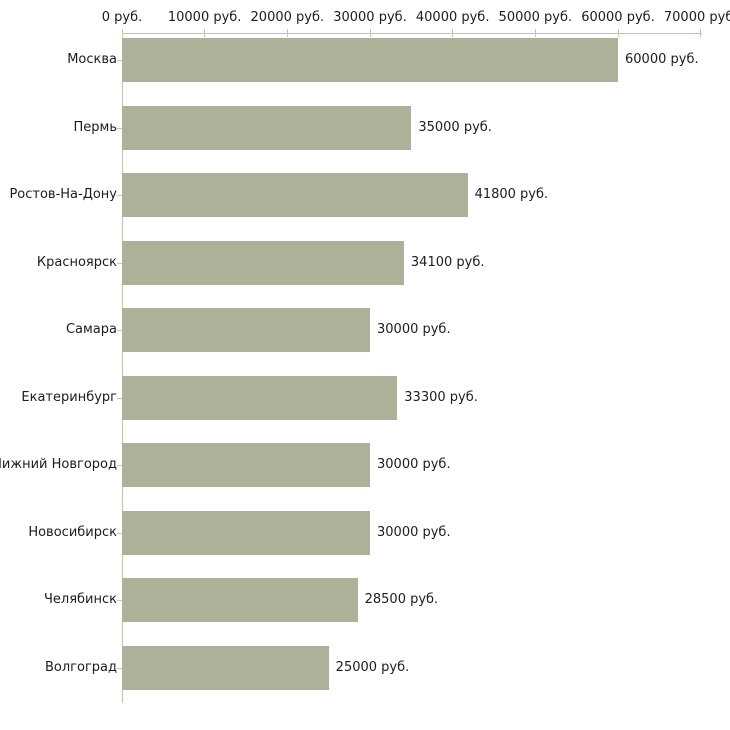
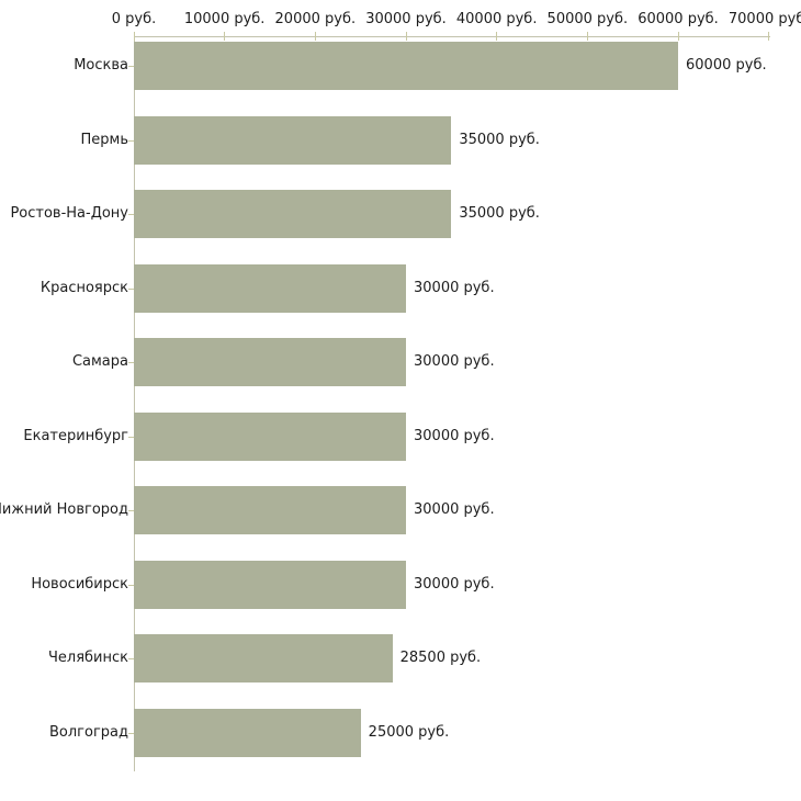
Ростов-На-Дону: 41800 -> 35000
Красноярск: 34100 -> 30000
Екатеринбург: 33300 -> 30000
